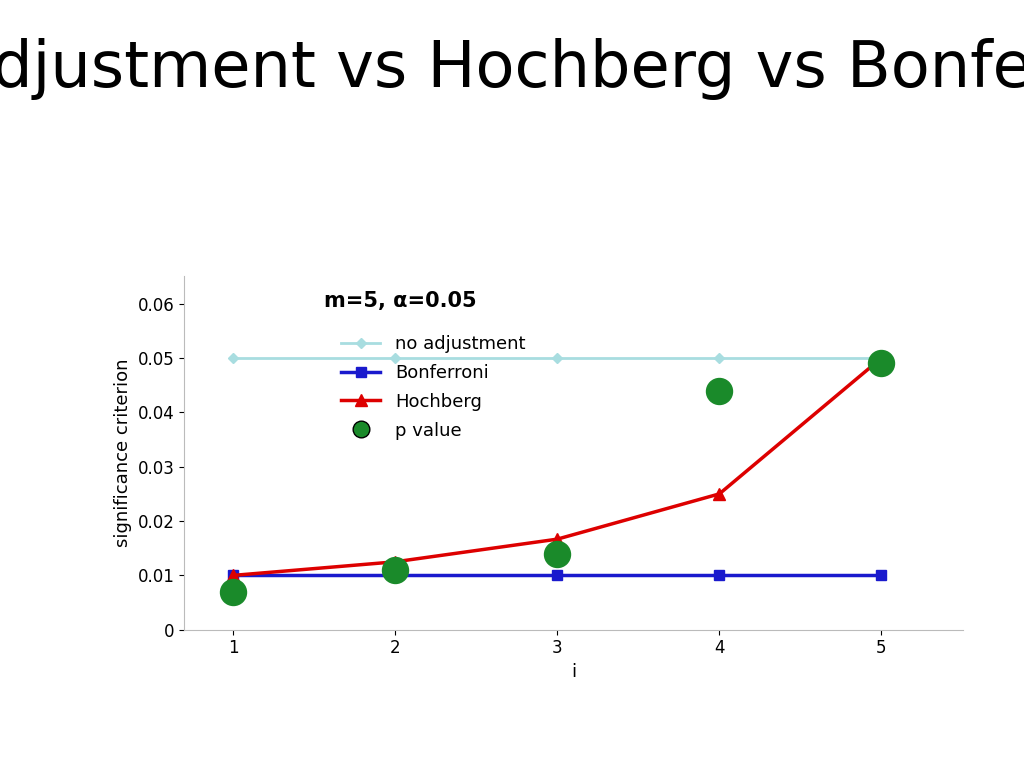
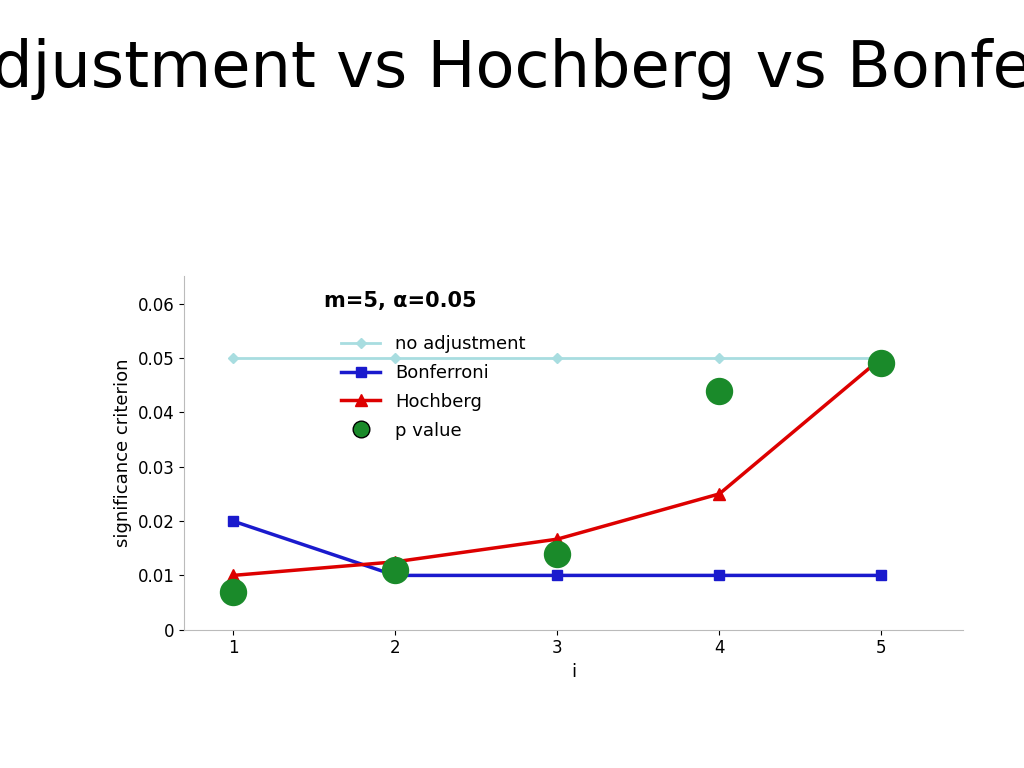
Bonferroni/1: 0.01 -> 0.02
